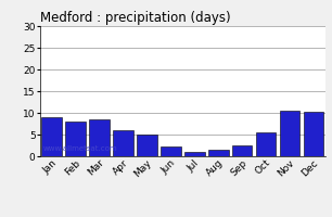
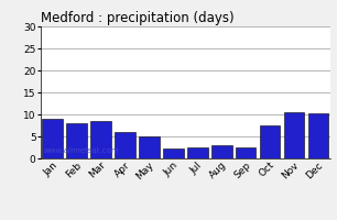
Jul: 1.0 -> 2.5
Aug: 1.5 -> 3.0
Oct: 5.5 -> 7.5
